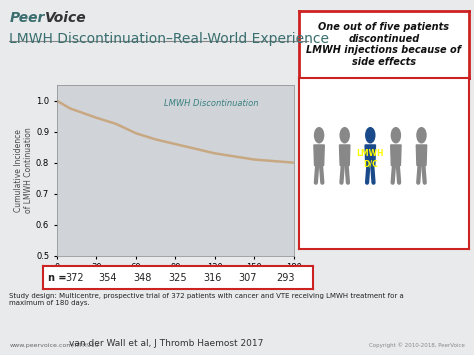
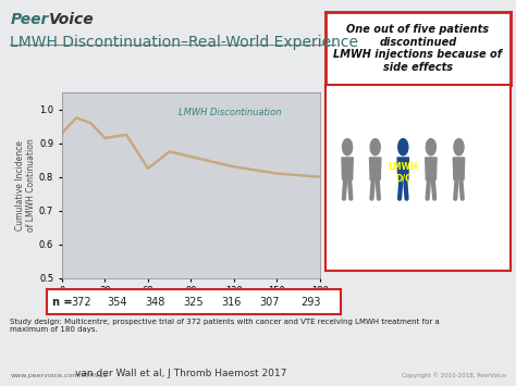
0: 1.000 -> 0.930
30: 0.945 -> 0.915
60: 0.895 -> 0.825
